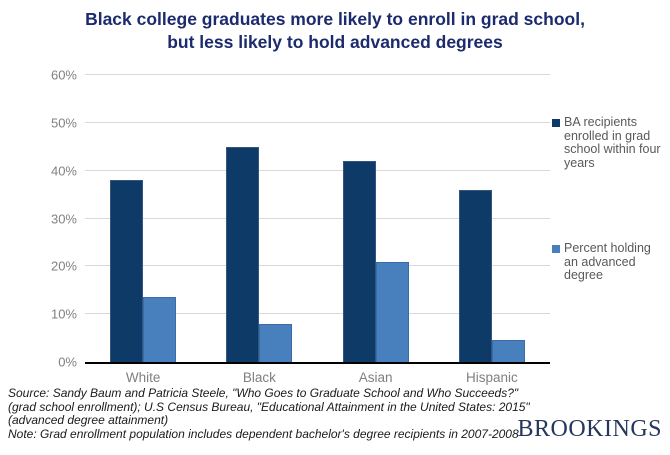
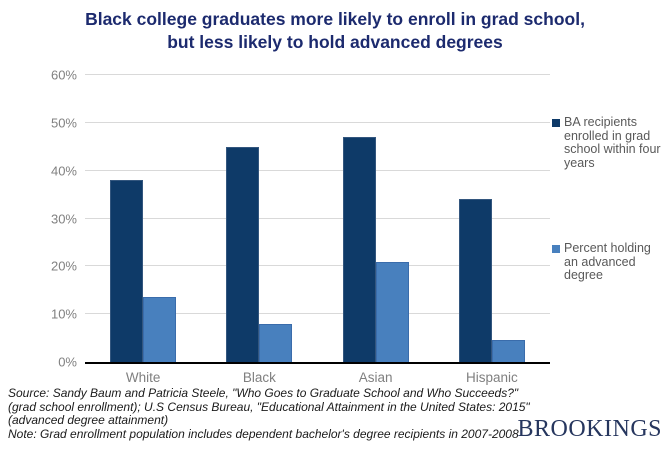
BA recipients enrolled in grad school within four years/Asian: 42% -> 47%
BA recipients enrolled in grad school within four years/Hispanic: 36% -> 34%
